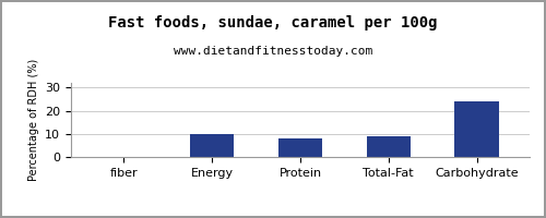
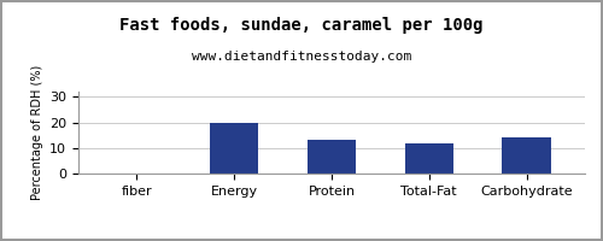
Energy: 10 -> 20
Protein: 8 -> 13
Total-Fat: 9 -> 12
Carbohydrate: 24 -> 14
